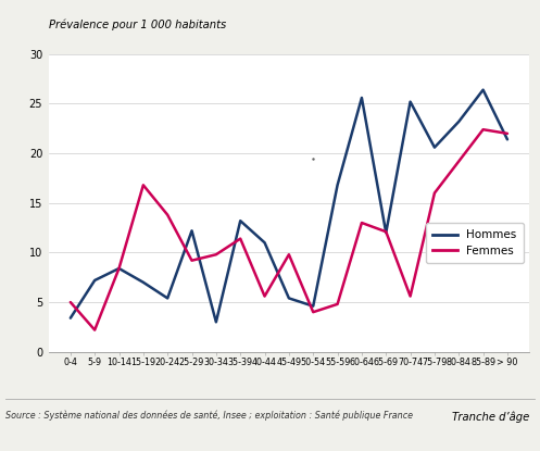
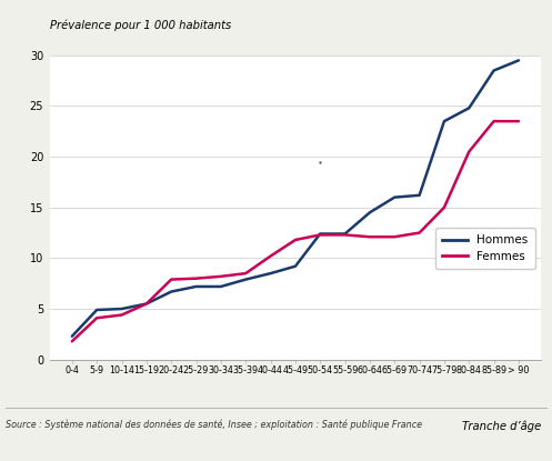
Hommes/0-4: 3.4 -> 2.3
Femmes/0-4: 5.0 -> 1.8
Hommes/5-9: 7.2 -> 4.9
Femmes/5-9: 2.2 -> 4.1
Hommes/10-14: 8.4 -> 5.0
Femmes/10-14: 8.4 -> 4.4
Hommes/15-19: 7.0 -> 5.5
Femmes/15-19: 16.8 -> 5.5
Hommes/20-24: 5.4 -> 6.7
Femmes/20-24: 13.8 -> 7.9
Hommes/25-29: 12.2 -> 7.2
Femmes/25-29: 9.2 -> 8.0
Hommes/30-34: 3.0 -> 7.2
Femmes/30-34: 9.8 -> 8.2
Hommes/35-39: 13.2 -> 7.9
Femmes/35-39: 11.4 -> 8.5
Hommes/40-44: 11.0 -> 8.5
Femmes/40-44: 5.6 -> 10.2
Hommes/45-49: 5.4 -> 9.2
Femmes/45-49: 9.8 -> 11.8
Hommes/50-54: 4.6 -> 12.4
Femmes/50-54: 4.0 -> 12.3
Hommes/55-59: 16.8 -> 12.4
Femmes/55-59: 4.8 -> 12.3
Hommes/60-64: 25.6 -> 14.5
Femmes/60-64: 13.0 -> 12.1
Hommes/65-69: 12.0 -> 16.0
Hommes/70-74: 25.2 -> 16.2
Femmes/70-74: 5.6 -> 12.5
Hommes/75-79: 20.6 -> 23.5
Femmes/75-79: 16.0 -> 15.0
Hommes/80-84: 23.2 -> 24.8
Femmes/80-84: 19.2 -> 20.5
Hommes/85-89: 26.4 -> 28.5
Femmes/85-89: 22.4 -> 23.5
Hommes/> 90: 21.4 -> 29.5
Femmes/> 90: 22.0 -> 23.5
